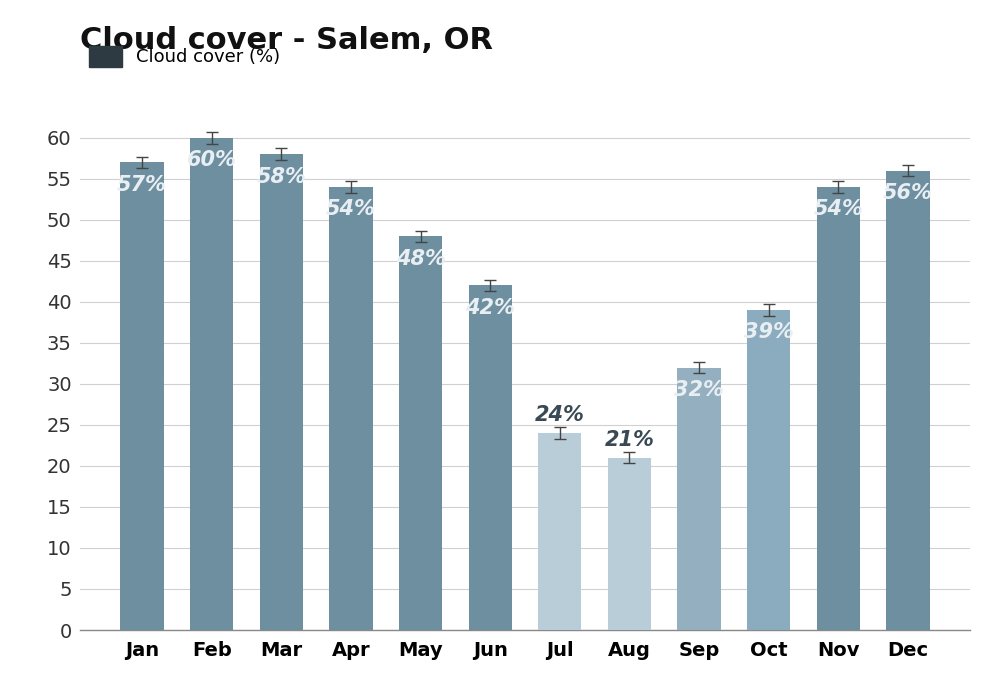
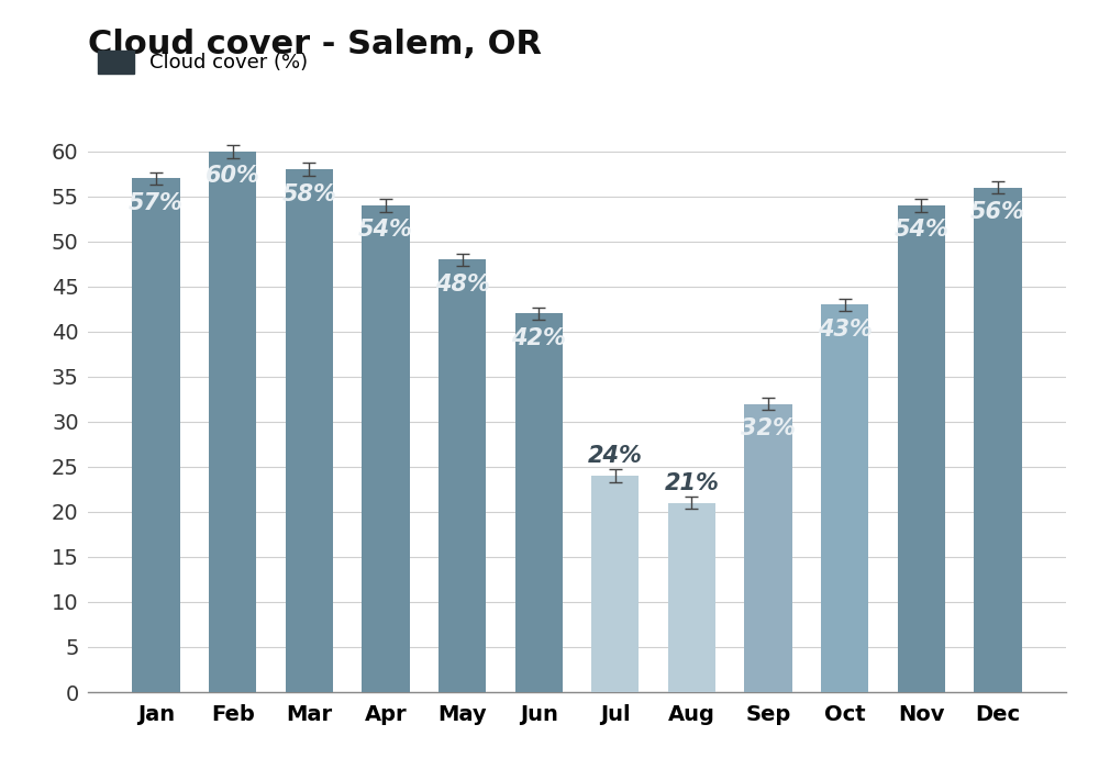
Oct: 39% -> 43%
